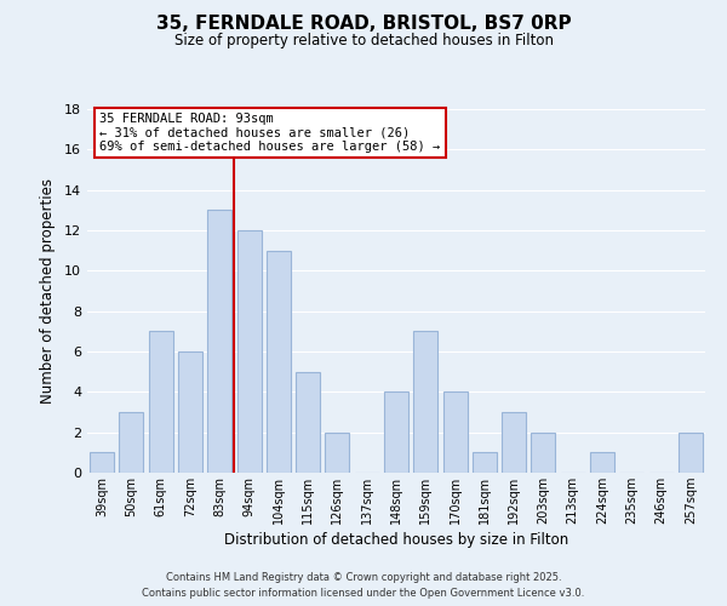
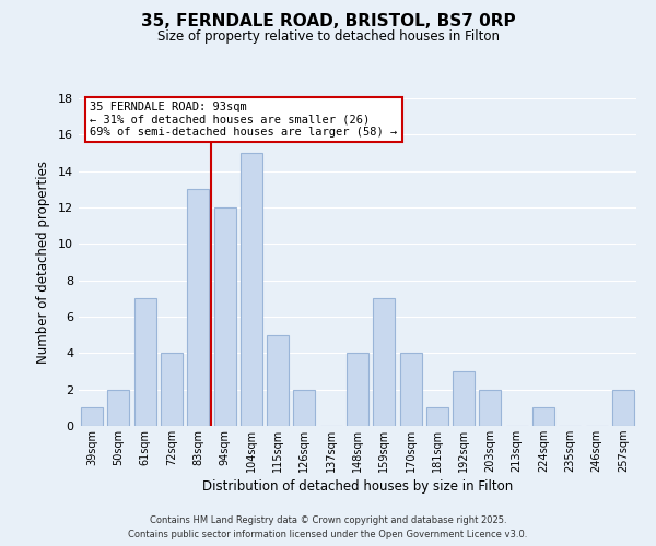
50sqm: 3 -> 2
72sqm: 6 -> 4
104sqm: 11 -> 15
